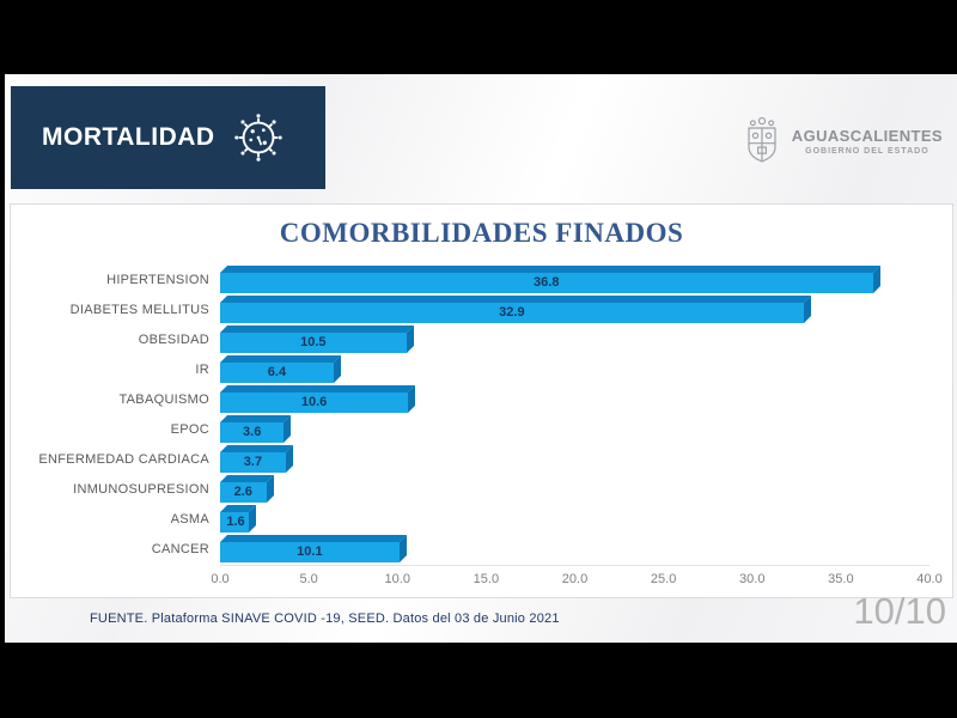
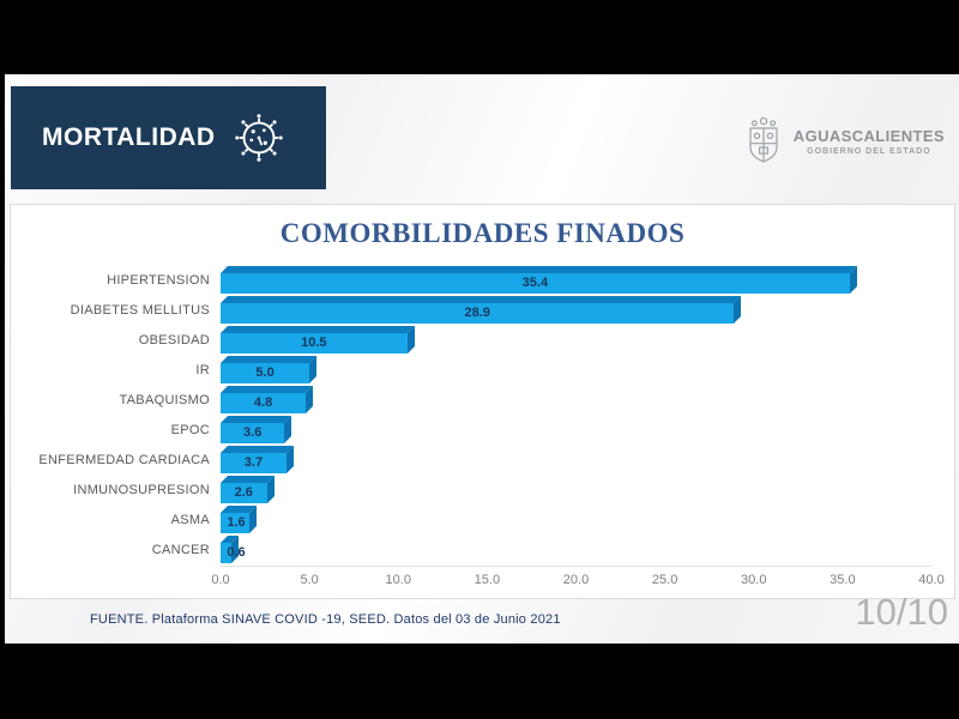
HIPERTENSION: 36.8 -> 35.4
DIABETES MELLITUS: 32.9 -> 28.9
IR: 6.4 -> 5.0
TABAQUISMO: 10.6 -> 4.8
CANCER: 10.1 -> 0.6
